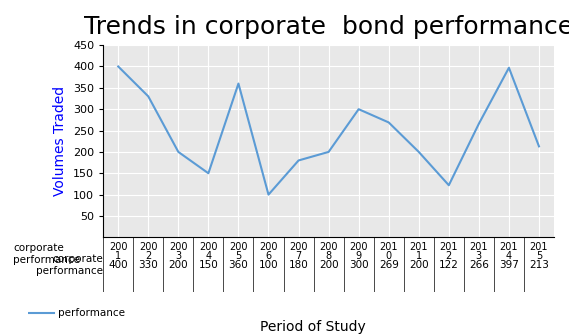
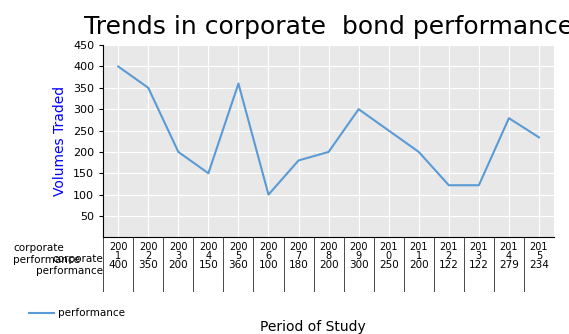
200 2: 330 -> 350
201 0: 269 -> 250
201 3: 266 -> 122
201 4: 397 -> 279
201 5: 213 -> 234
